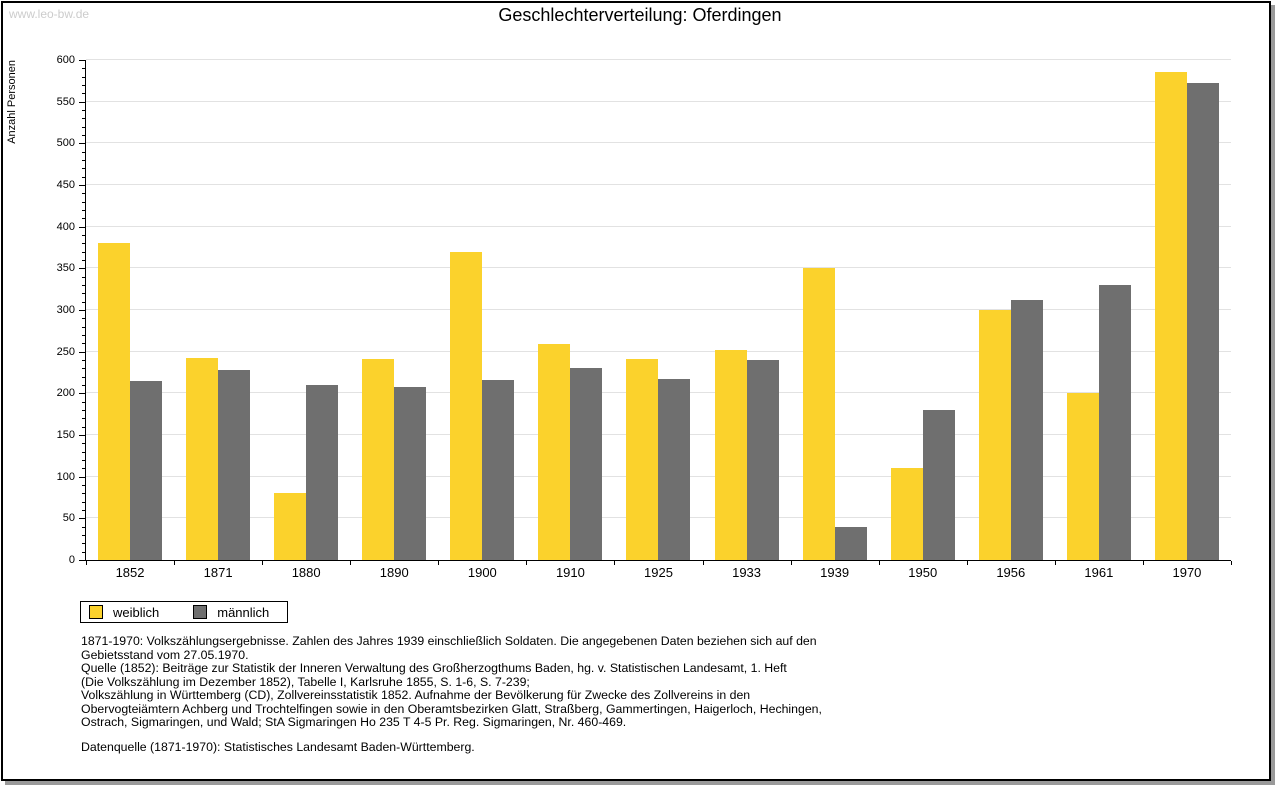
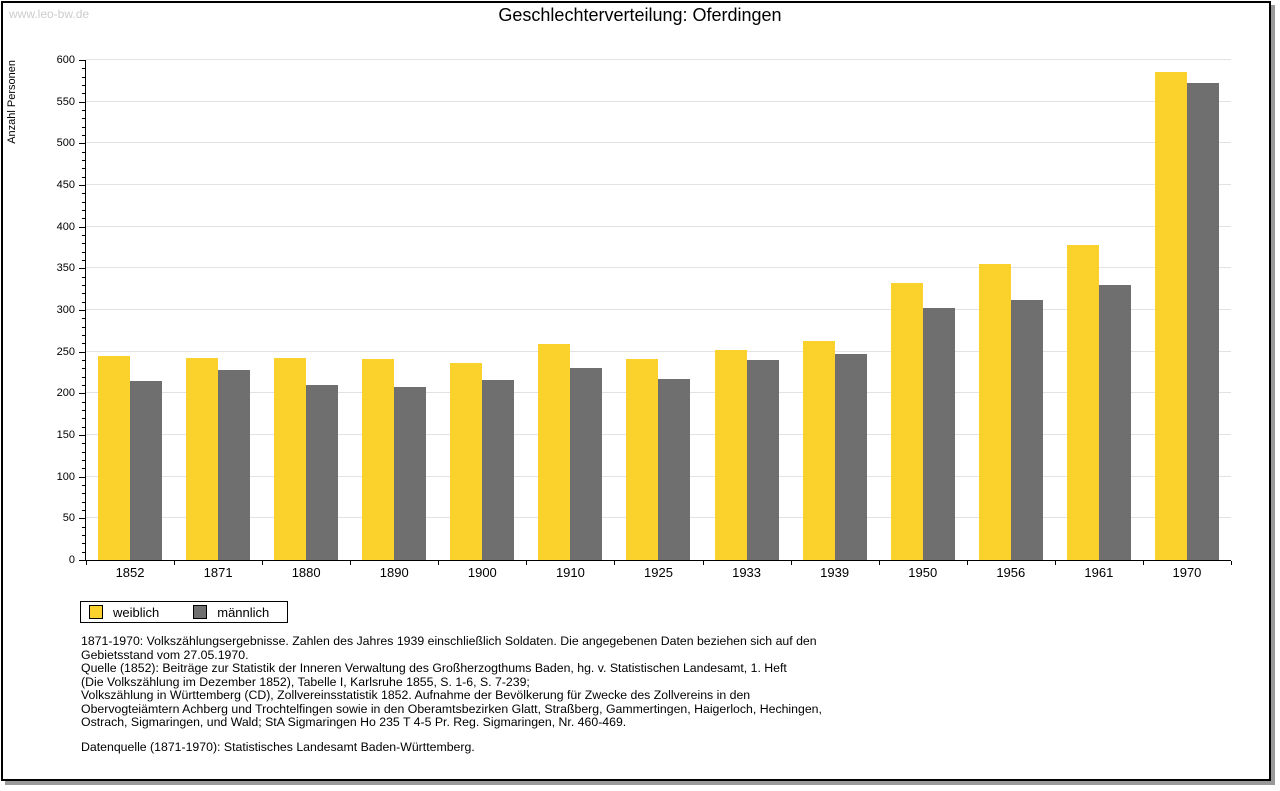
weiblich/1852: 380 -> 240
weiblich/1880: 80 -> 240
weiblich/1900: 370 -> 240
weiblich/1939: 350 -> 260
männlich/1939: 40 -> 250
weiblich/1950: 110 -> 330
männlich/1950: 180 -> 300
weiblich/1956: 300 -> 360
weiblich/1961: 200 -> 380
